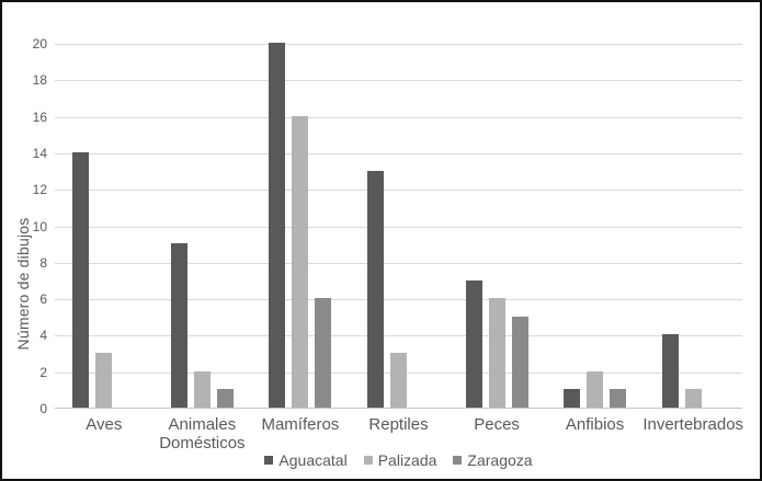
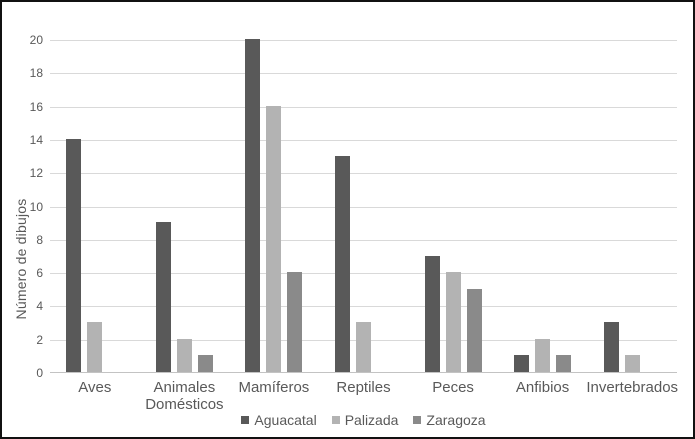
Aguacatal/Invertebrados: 4 -> 3
